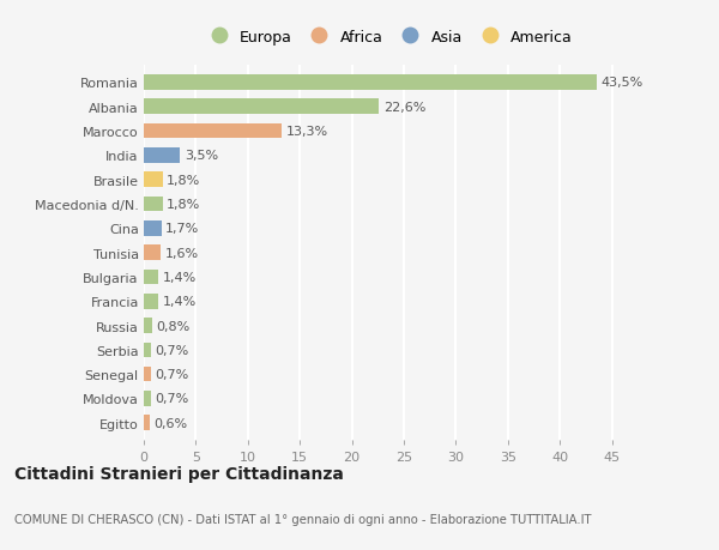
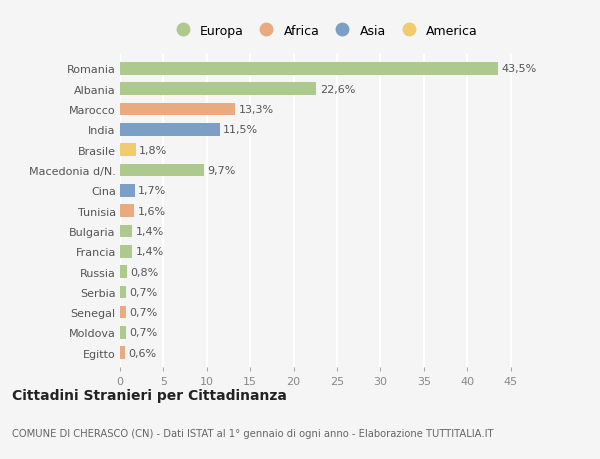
India: 3,5% -> 11,5%
Macedonia d/N.: 1,8% -> 9,7%
